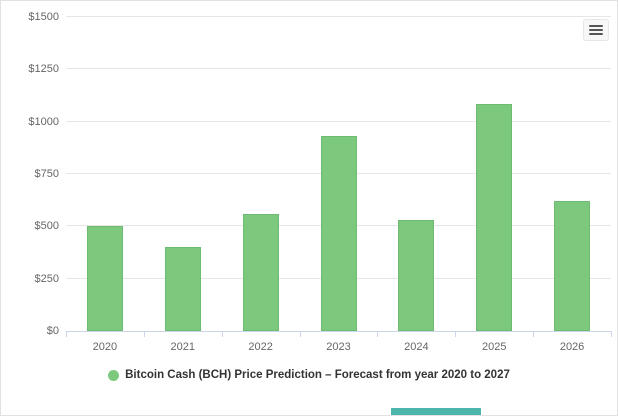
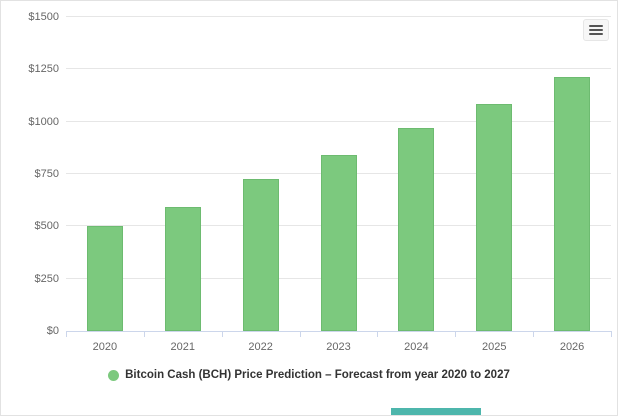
2021: $400 -> $590
2022: $560 -> $720
2023: $930 -> $840
2024: $530 -> $970
2026: $620 -> $1220
